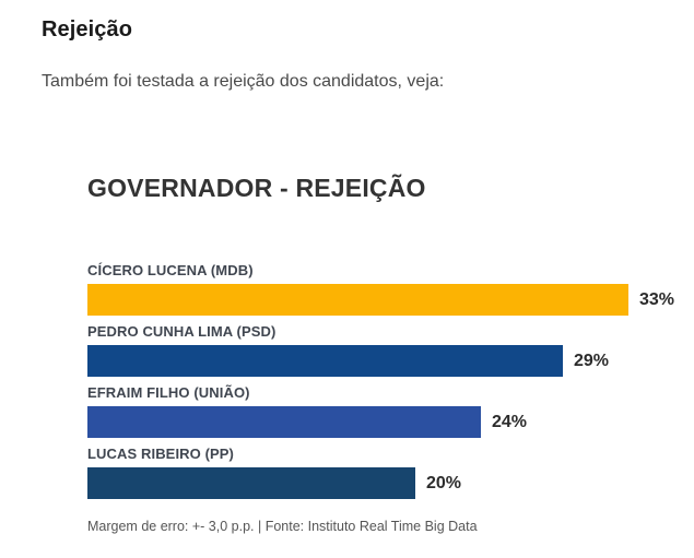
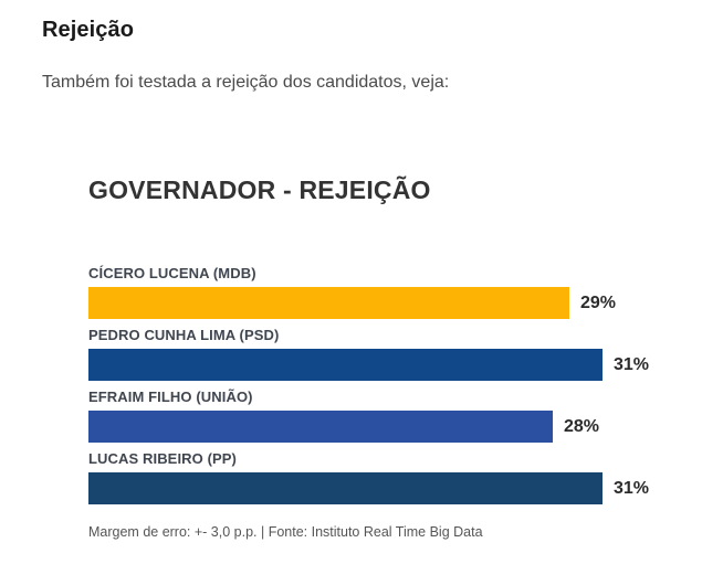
CÍCERO LUCENA (MDB): 33% -> 29%
PEDRO CUNHA LIMA (PSD): 29% -> 31%
EFRAIM FILHO (UNIÃO): 24% -> 28%
LUCAS RIBEIRO (PP): 20% -> 31%
